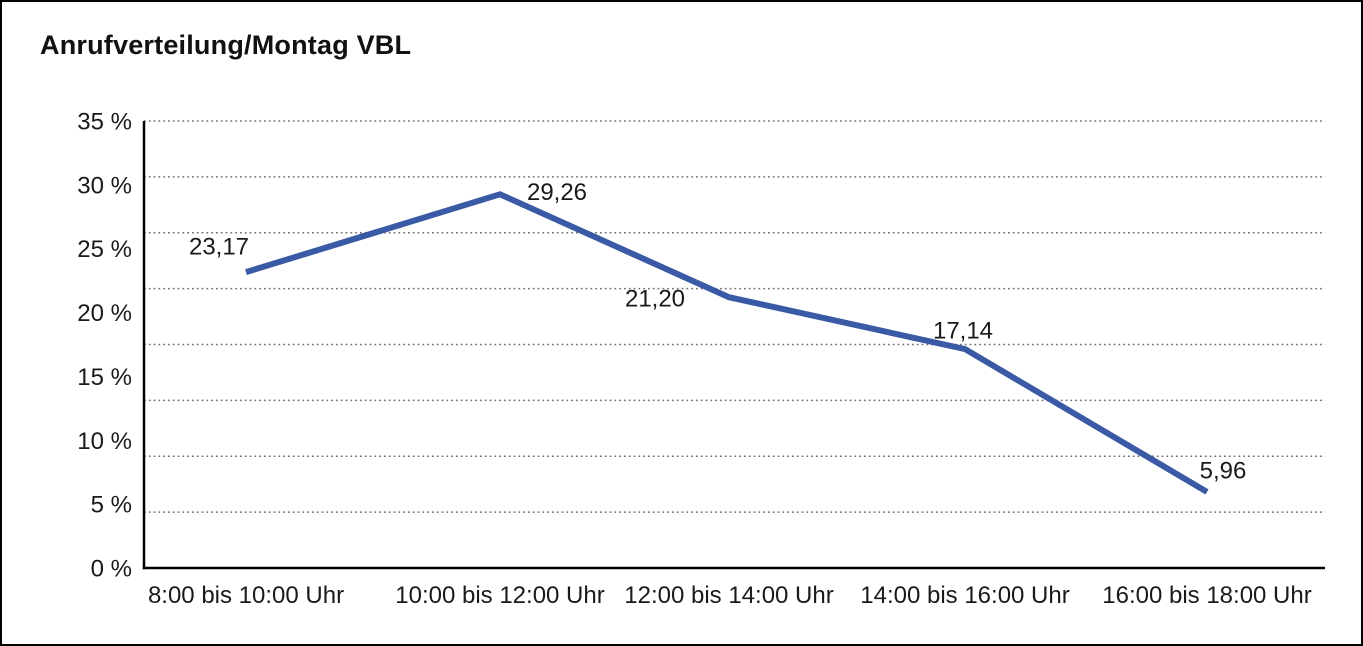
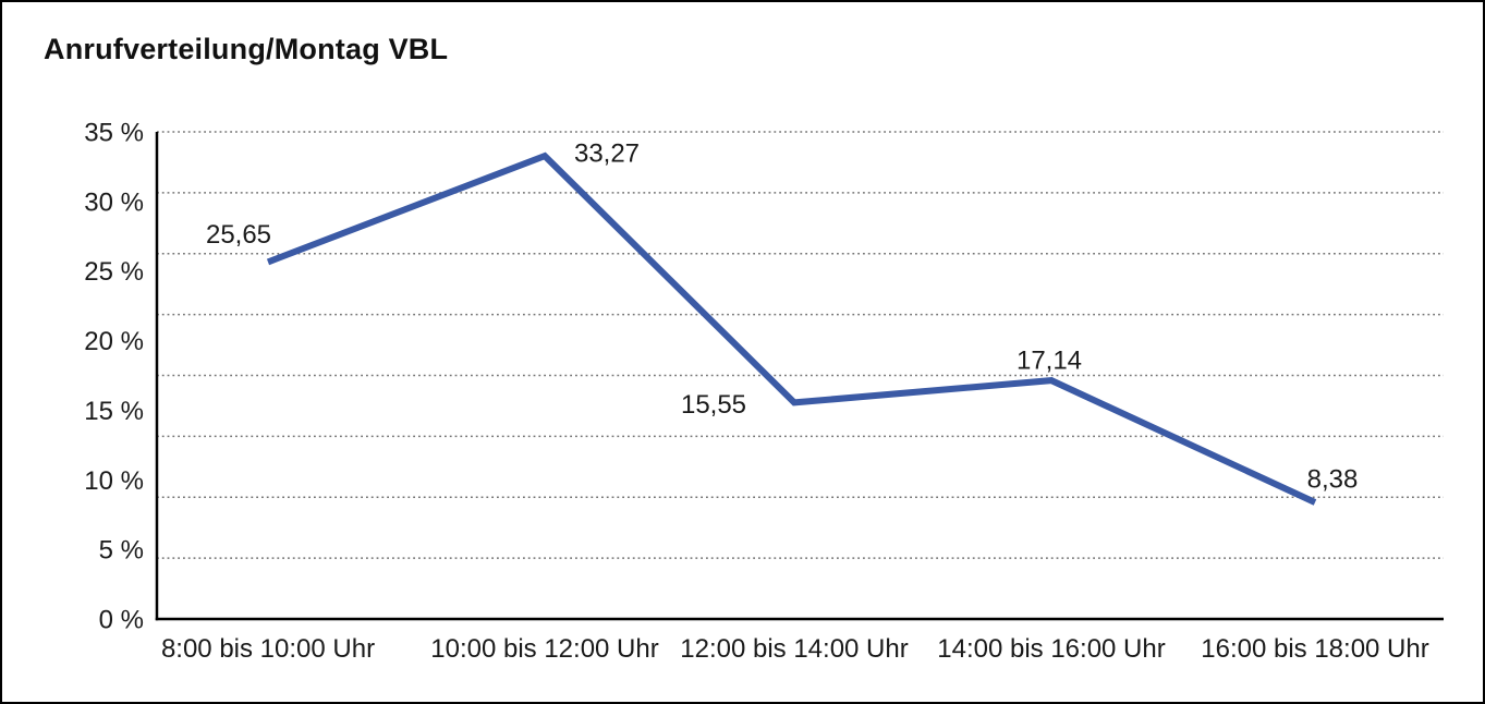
8:00 bis 10:00 Uhr: 23,17 -> 25,65
10:00 bis 12:00 Uhr: 29,26 -> 33,27
12:00 bis 14:00 Uhr: 21,20 -> 15,55
16:00 bis 18:00 Uhr: 5,96 -> 8,38
